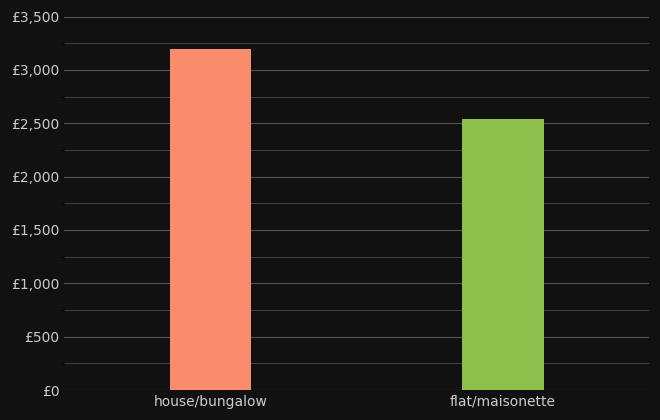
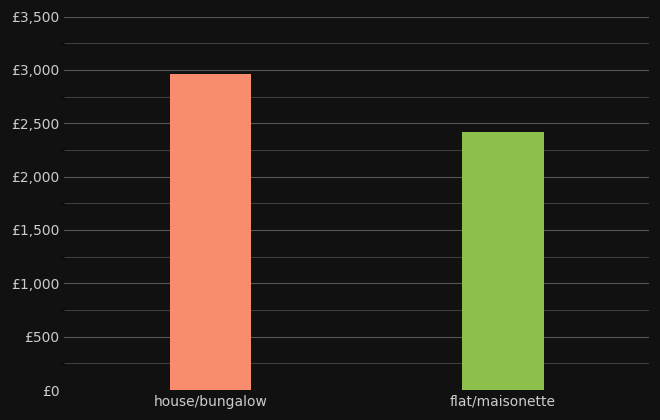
house/bungalow: £3,200 -> £2,960
flat/maisonette: £2,540 -> £2,420
